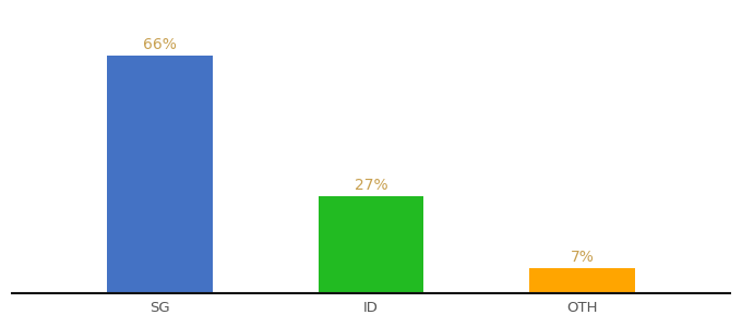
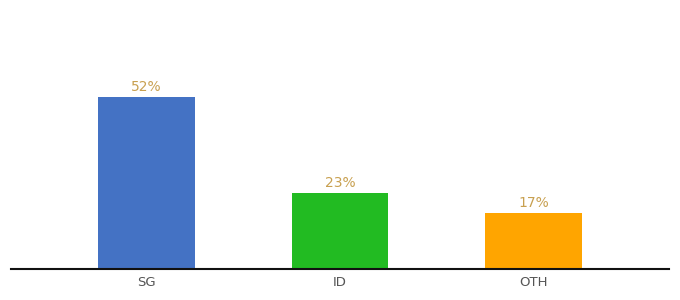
SG: 66% -> 52%
ID: 27% -> 23%
OTH: 7% -> 17%
